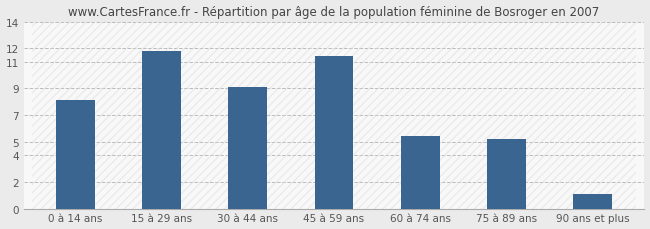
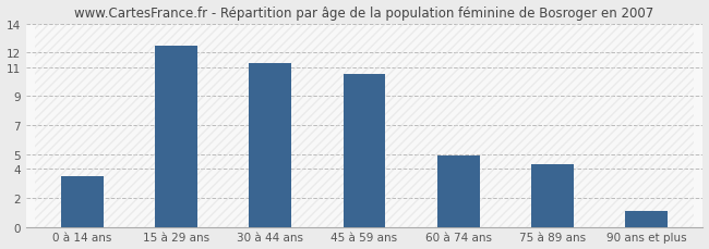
0 à 14 ans: 8.1 -> 3.5
15 à 29 ans: 11.8 -> 12.5
30 à 44 ans: 9.1 -> 11.3
45 à 59 ans: 11.4 -> 10.5
60 à 74 ans: 5.4 -> 4.9
75 à 89 ans: 5.2 -> 4.3
